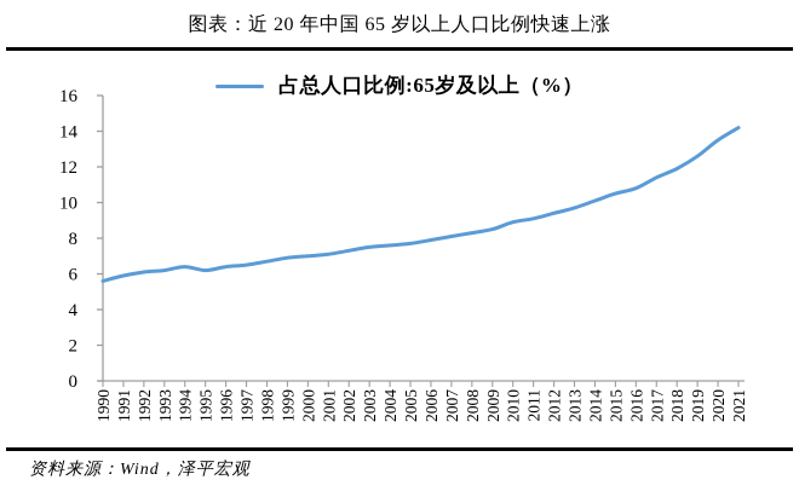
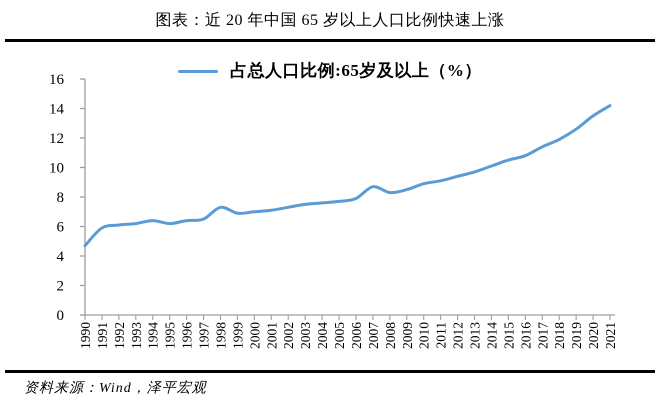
1990: 5.6 -> 4.7
1998: 6.7 -> 7.3
2007: 8.1 -> 8.7
